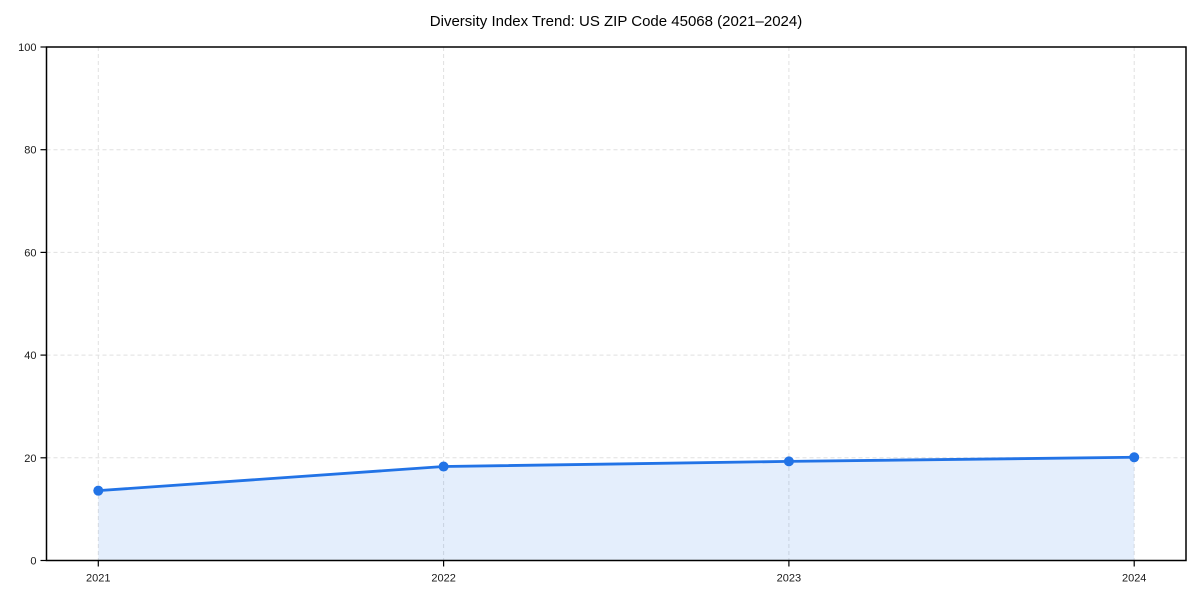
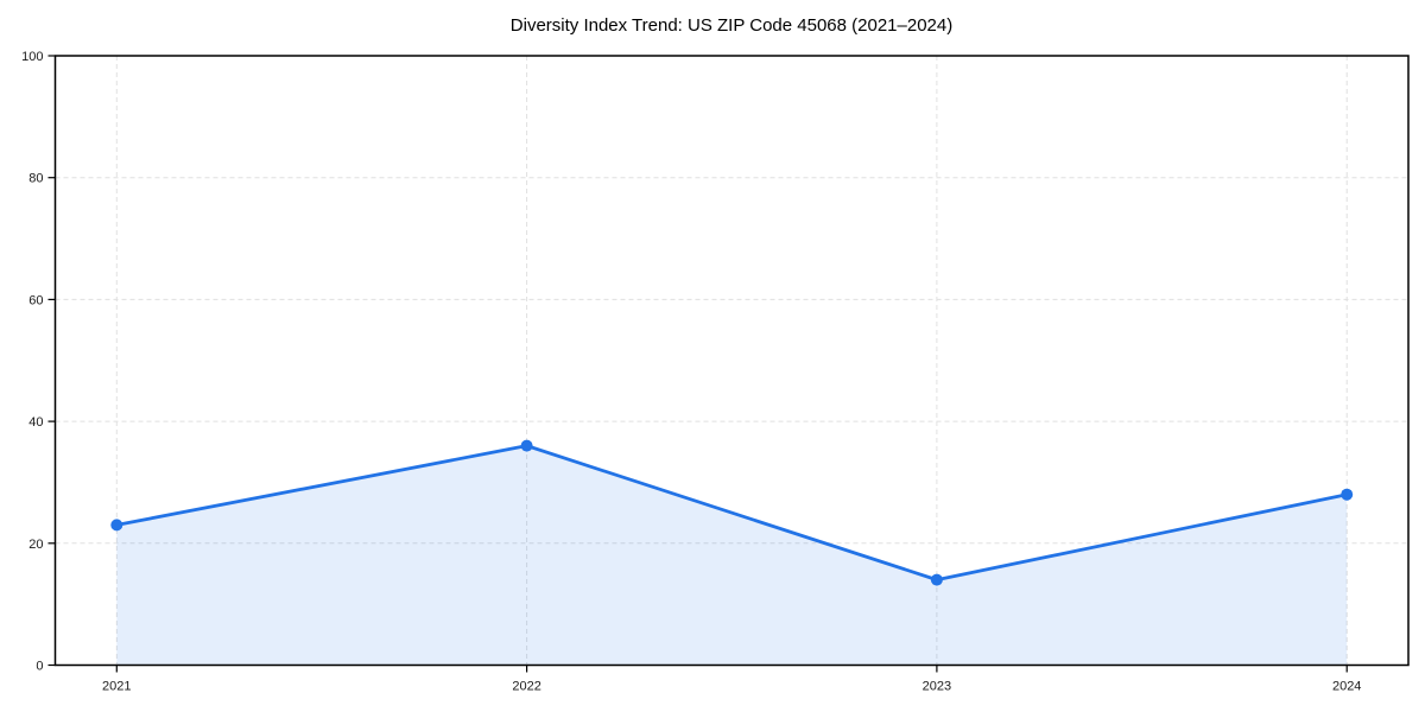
2021: 14 -> 23
2022: 18 -> 36
2023: 19 -> 14
2024: 20 -> 28
